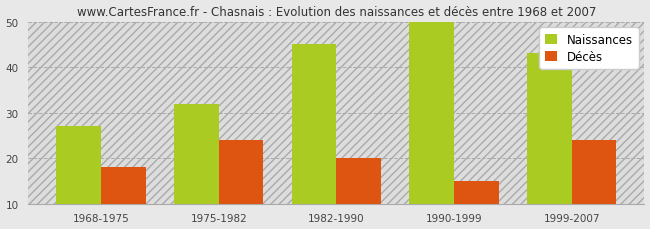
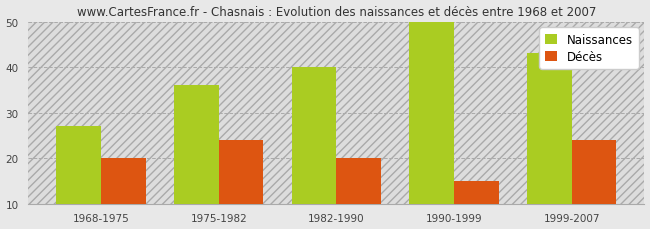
Décès/1968-1975: 18 -> 20
Naissances/1975-1982: 32 -> 36
Naissances/1982-1990: 45 -> 40
